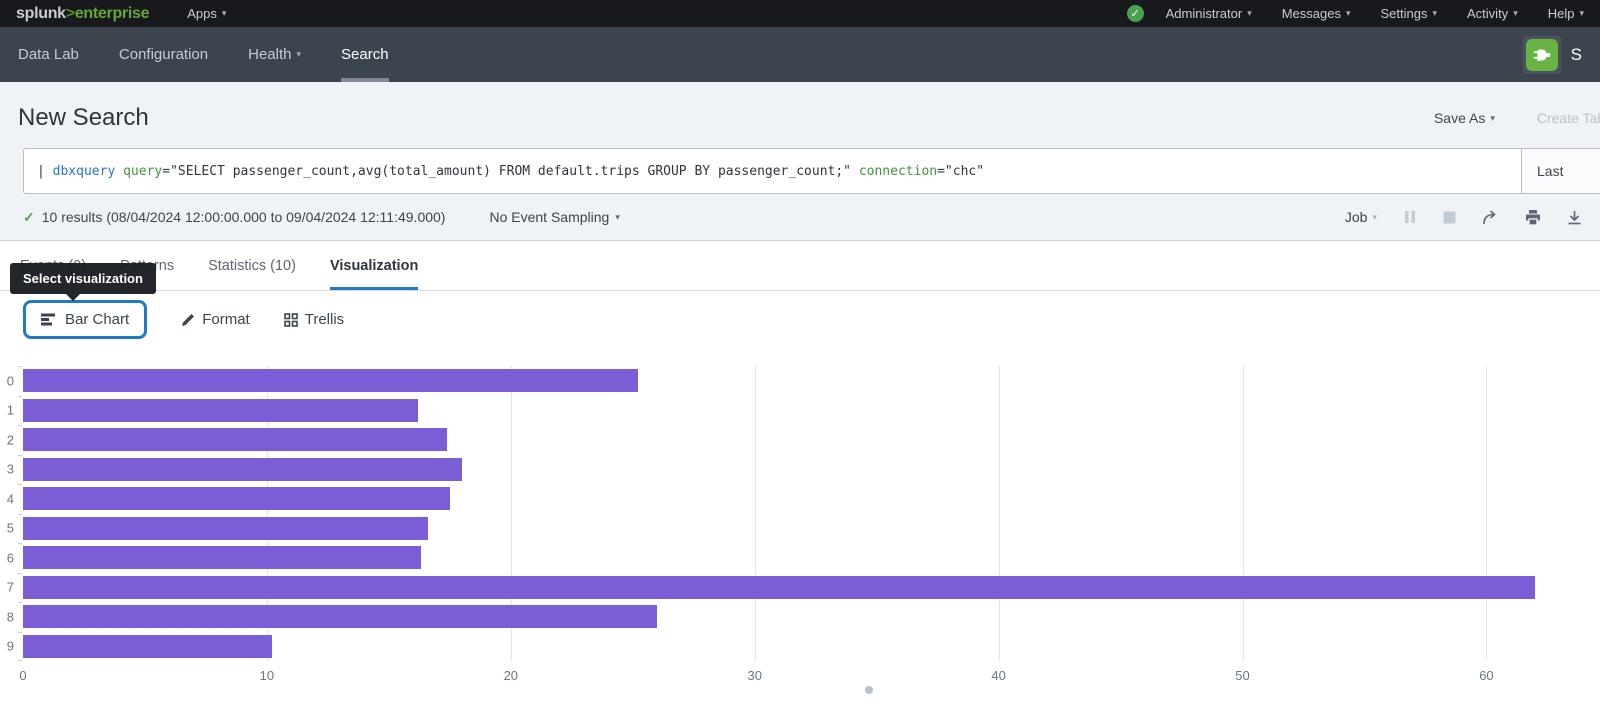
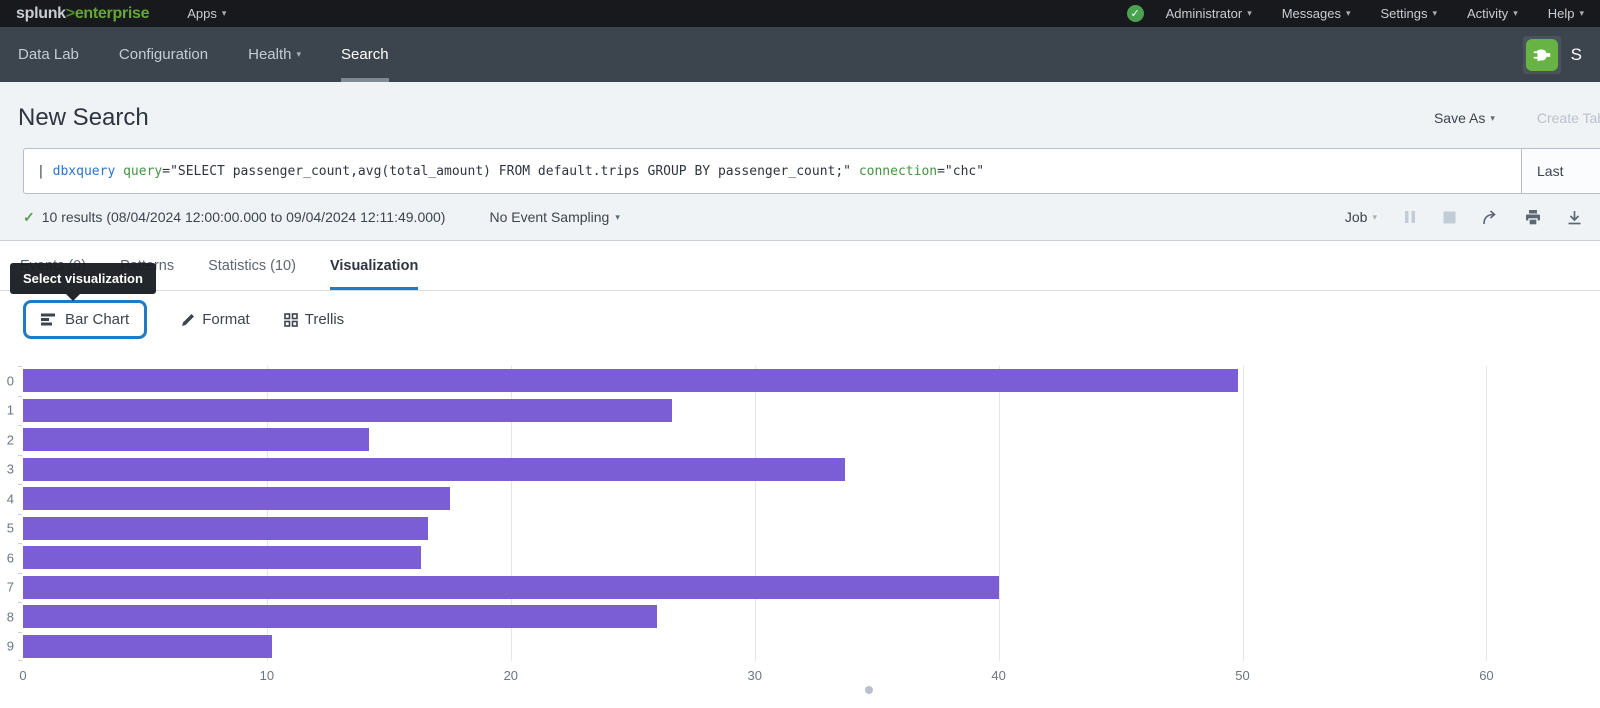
0: 25.2 -> 49.8
1: 16.2 -> 26.6
2: 17.4 -> 14.2
3: 18.0 -> 33.7
7: 62.0 -> 40.0
